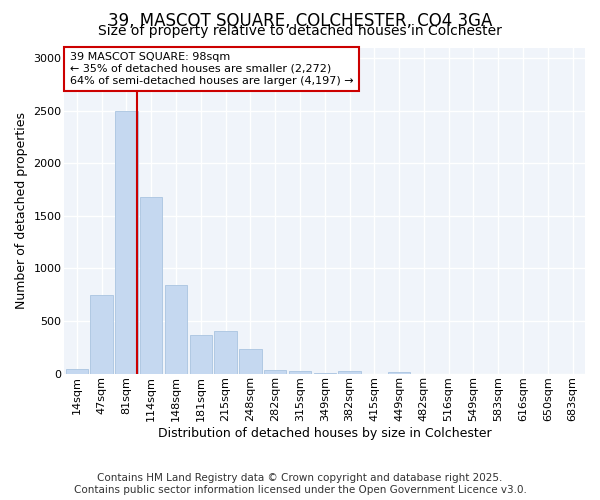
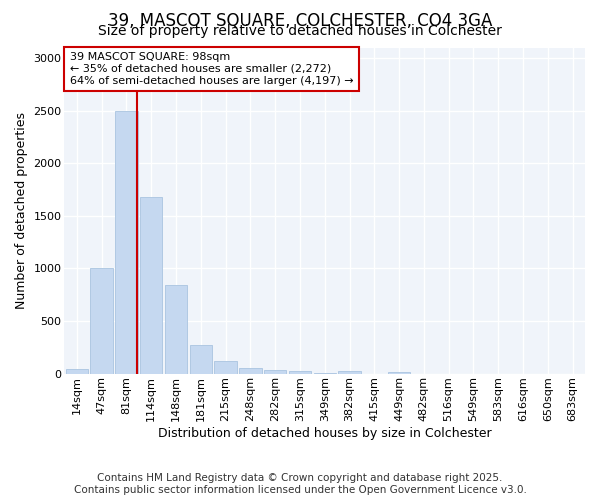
47sqm: 750 -> 1000
181sqm: 370 -> 270
215sqm: 400 -> 120
248sqm: 230 -> 60
